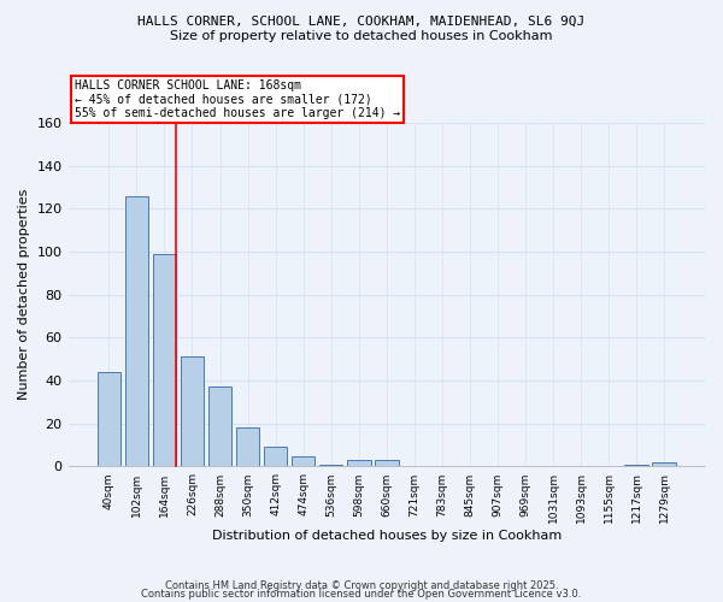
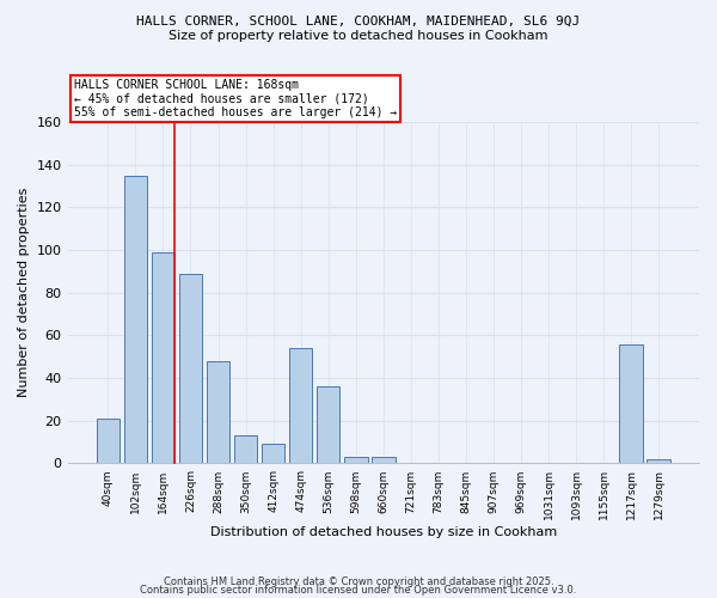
40sqm: 44 -> 21
102sqm: 126 -> 135
226sqm: 51 -> 89
288sqm: 37 -> 48
350sqm: 18 -> 13
474sqm: 5 -> 54
536sqm: 1 -> 36
1217sqm: 1 -> 56
